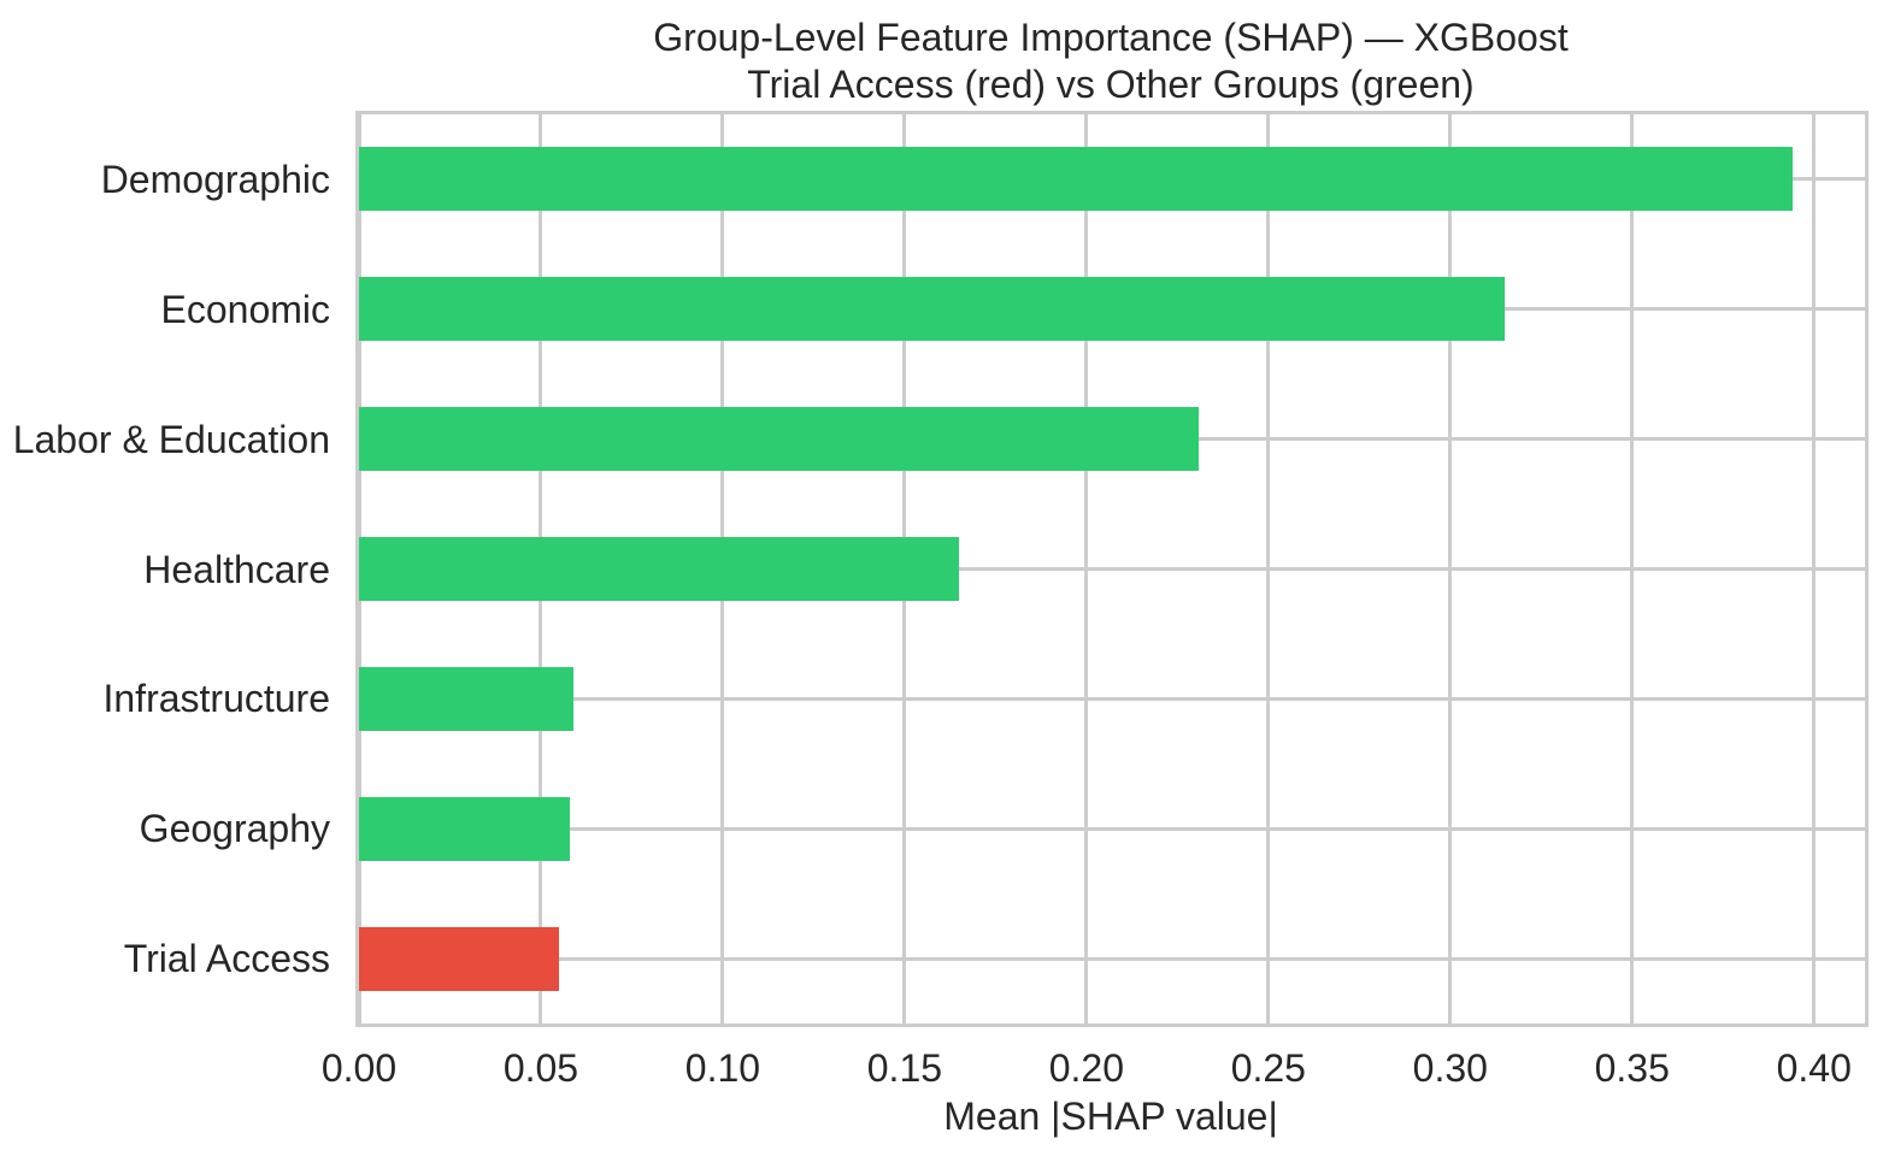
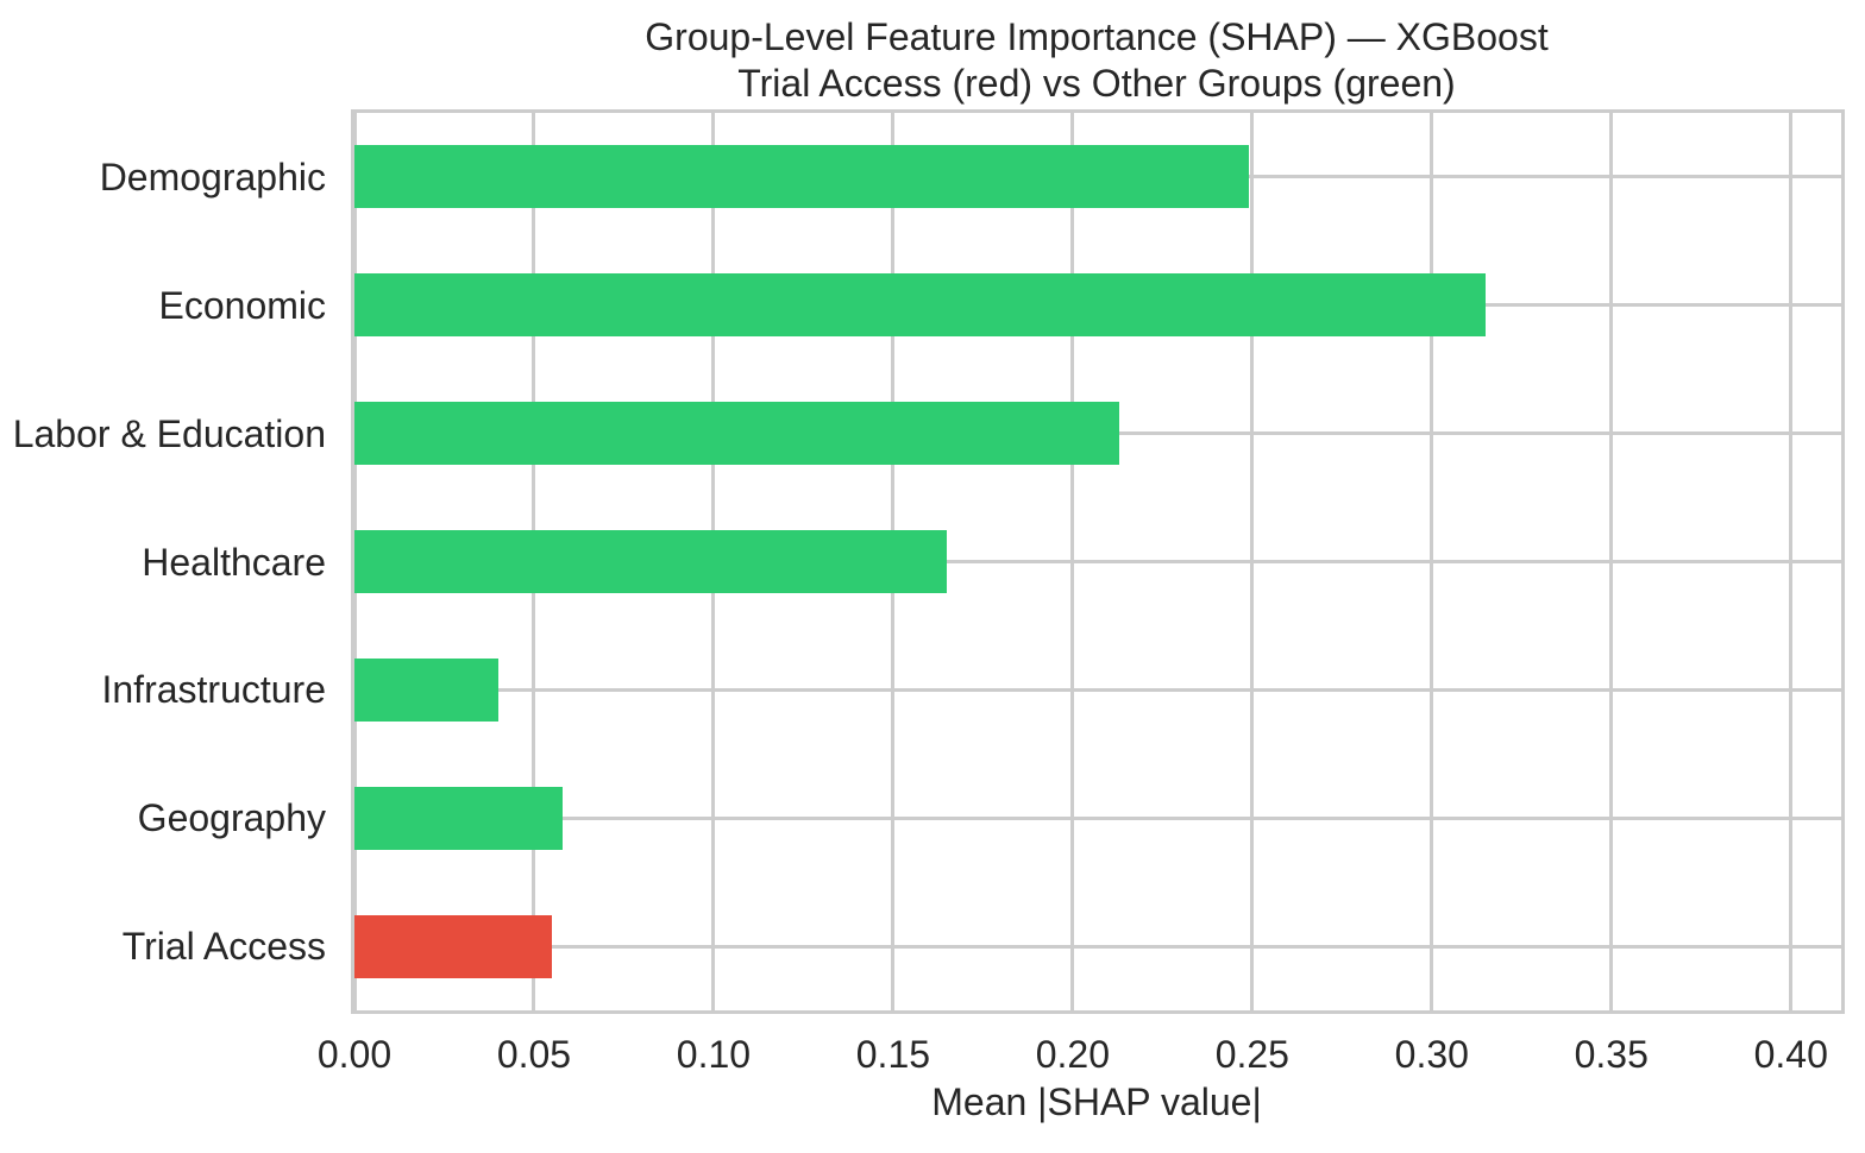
Demographic: 0.394 -> 0.249
Labor & Education: 0.231 -> 0.213
Infrastructure: 0.059 -> 0.040
